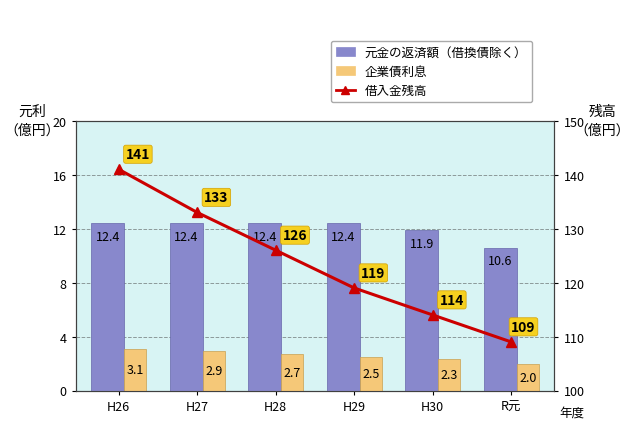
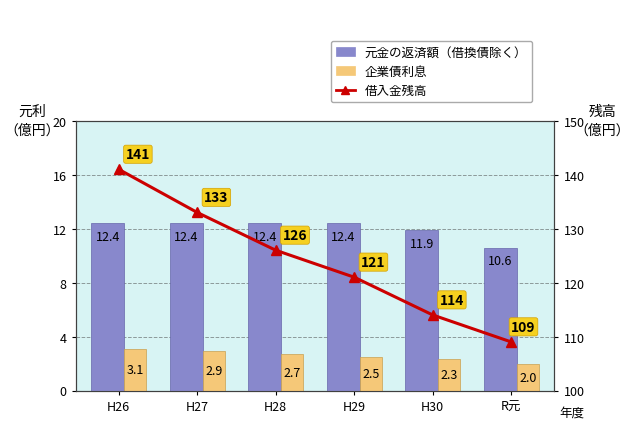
借入金残高/H29: 119 -> 121
